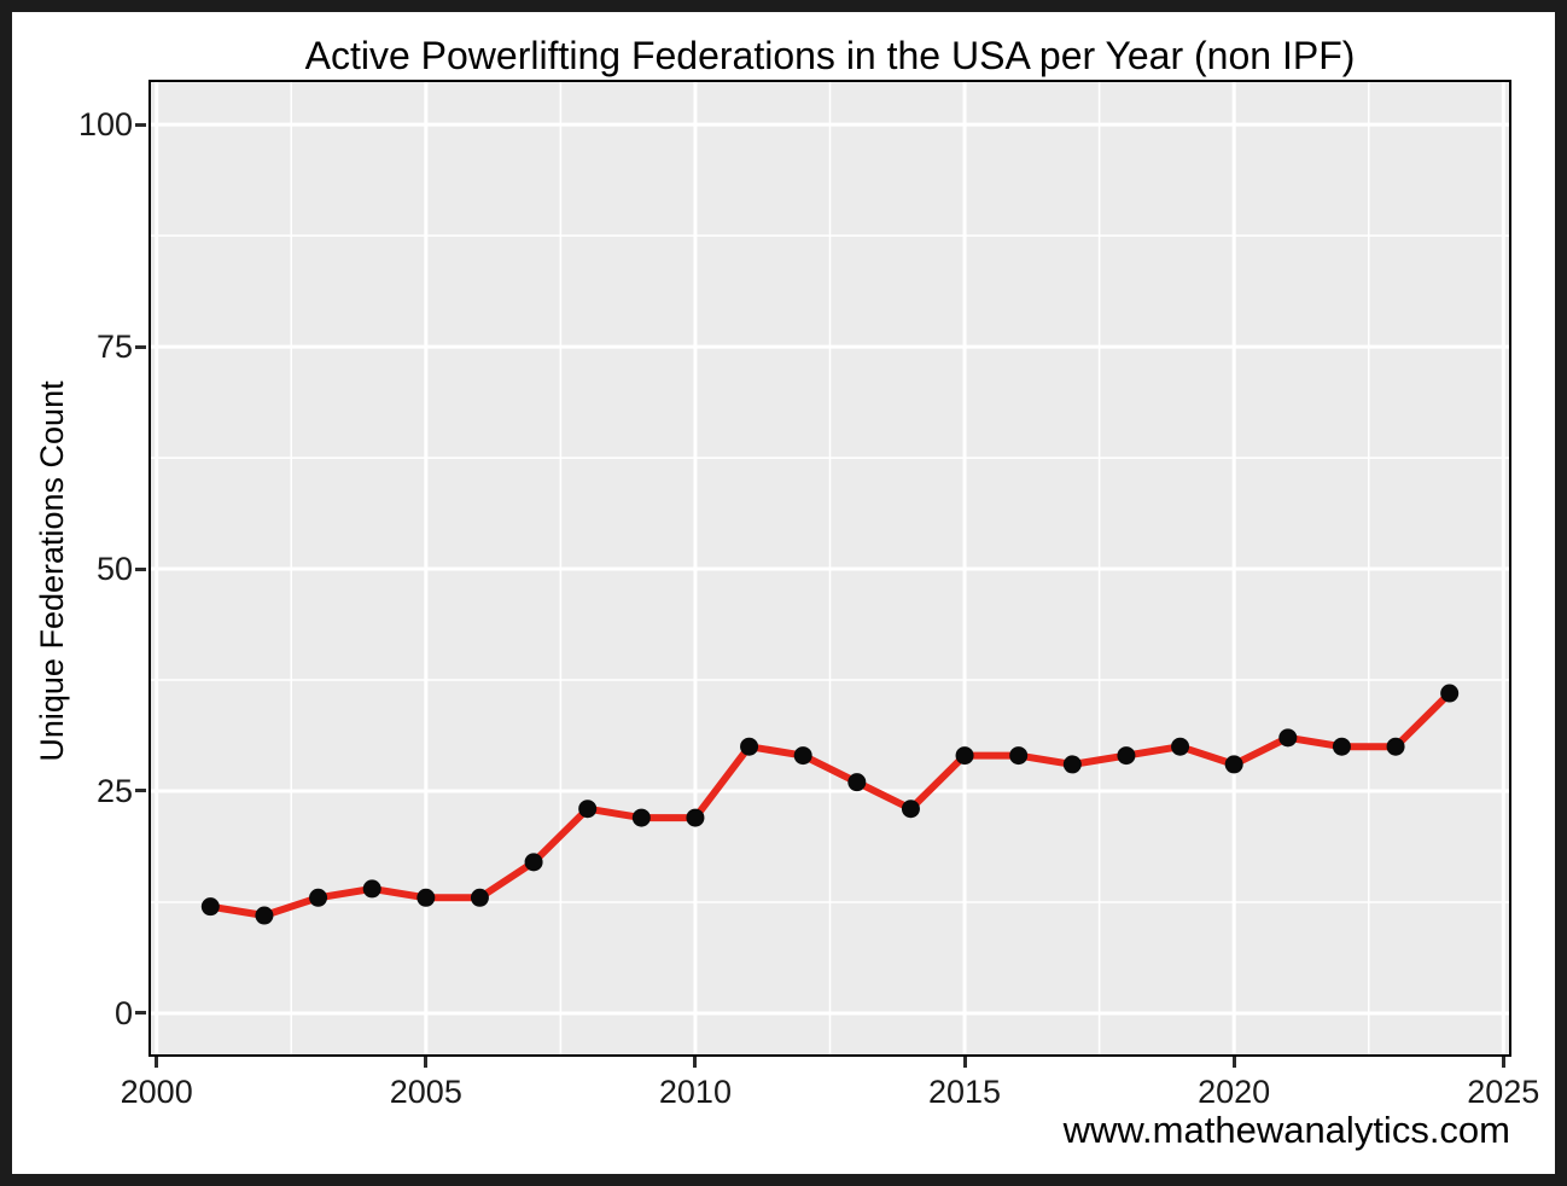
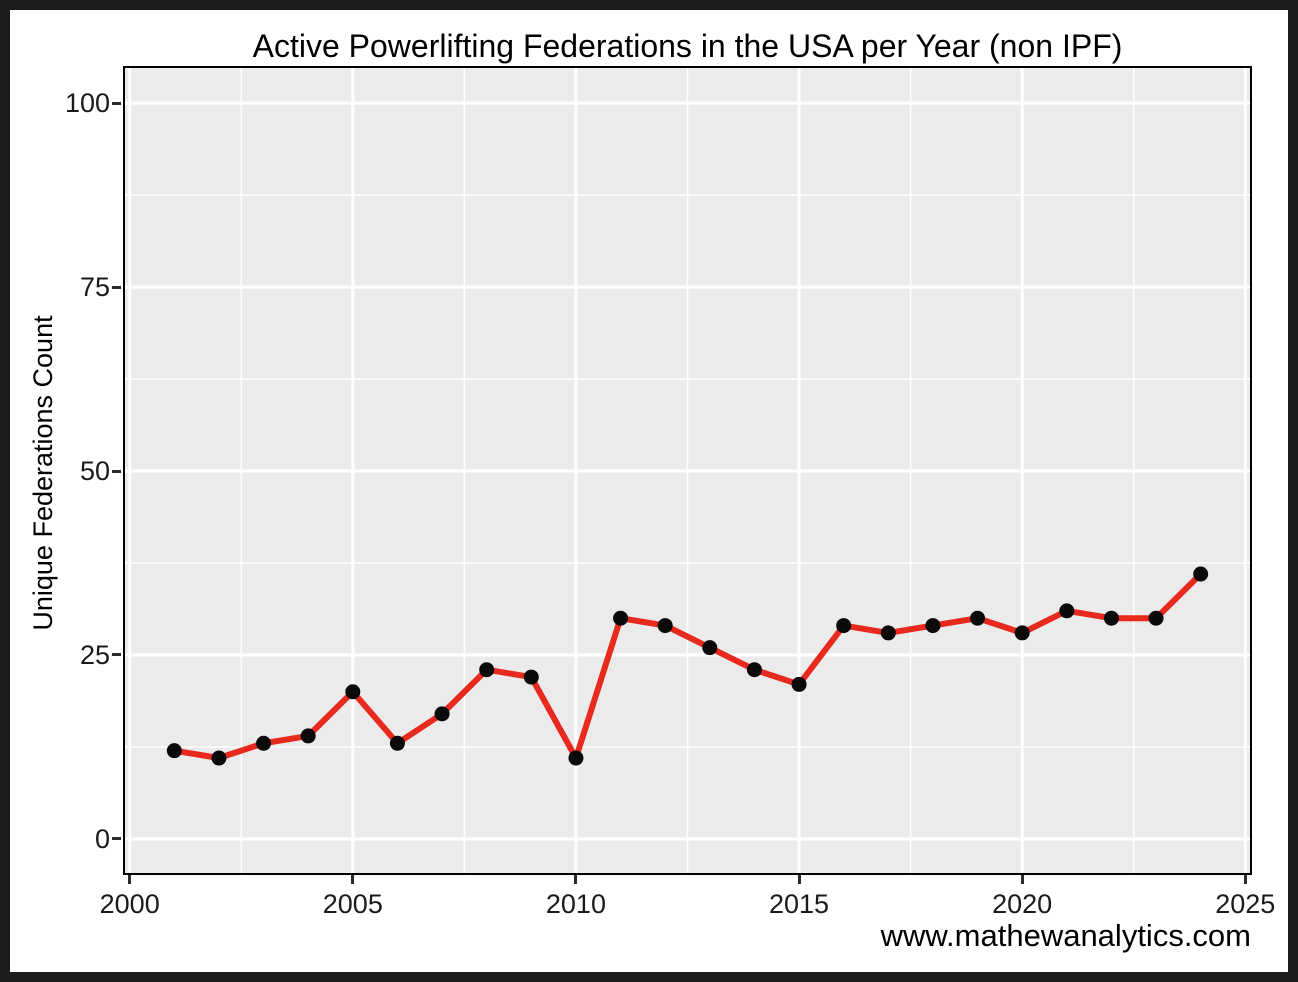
2005: 13 -> 20
2010: 22 -> 11
2015: 29 -> 21
